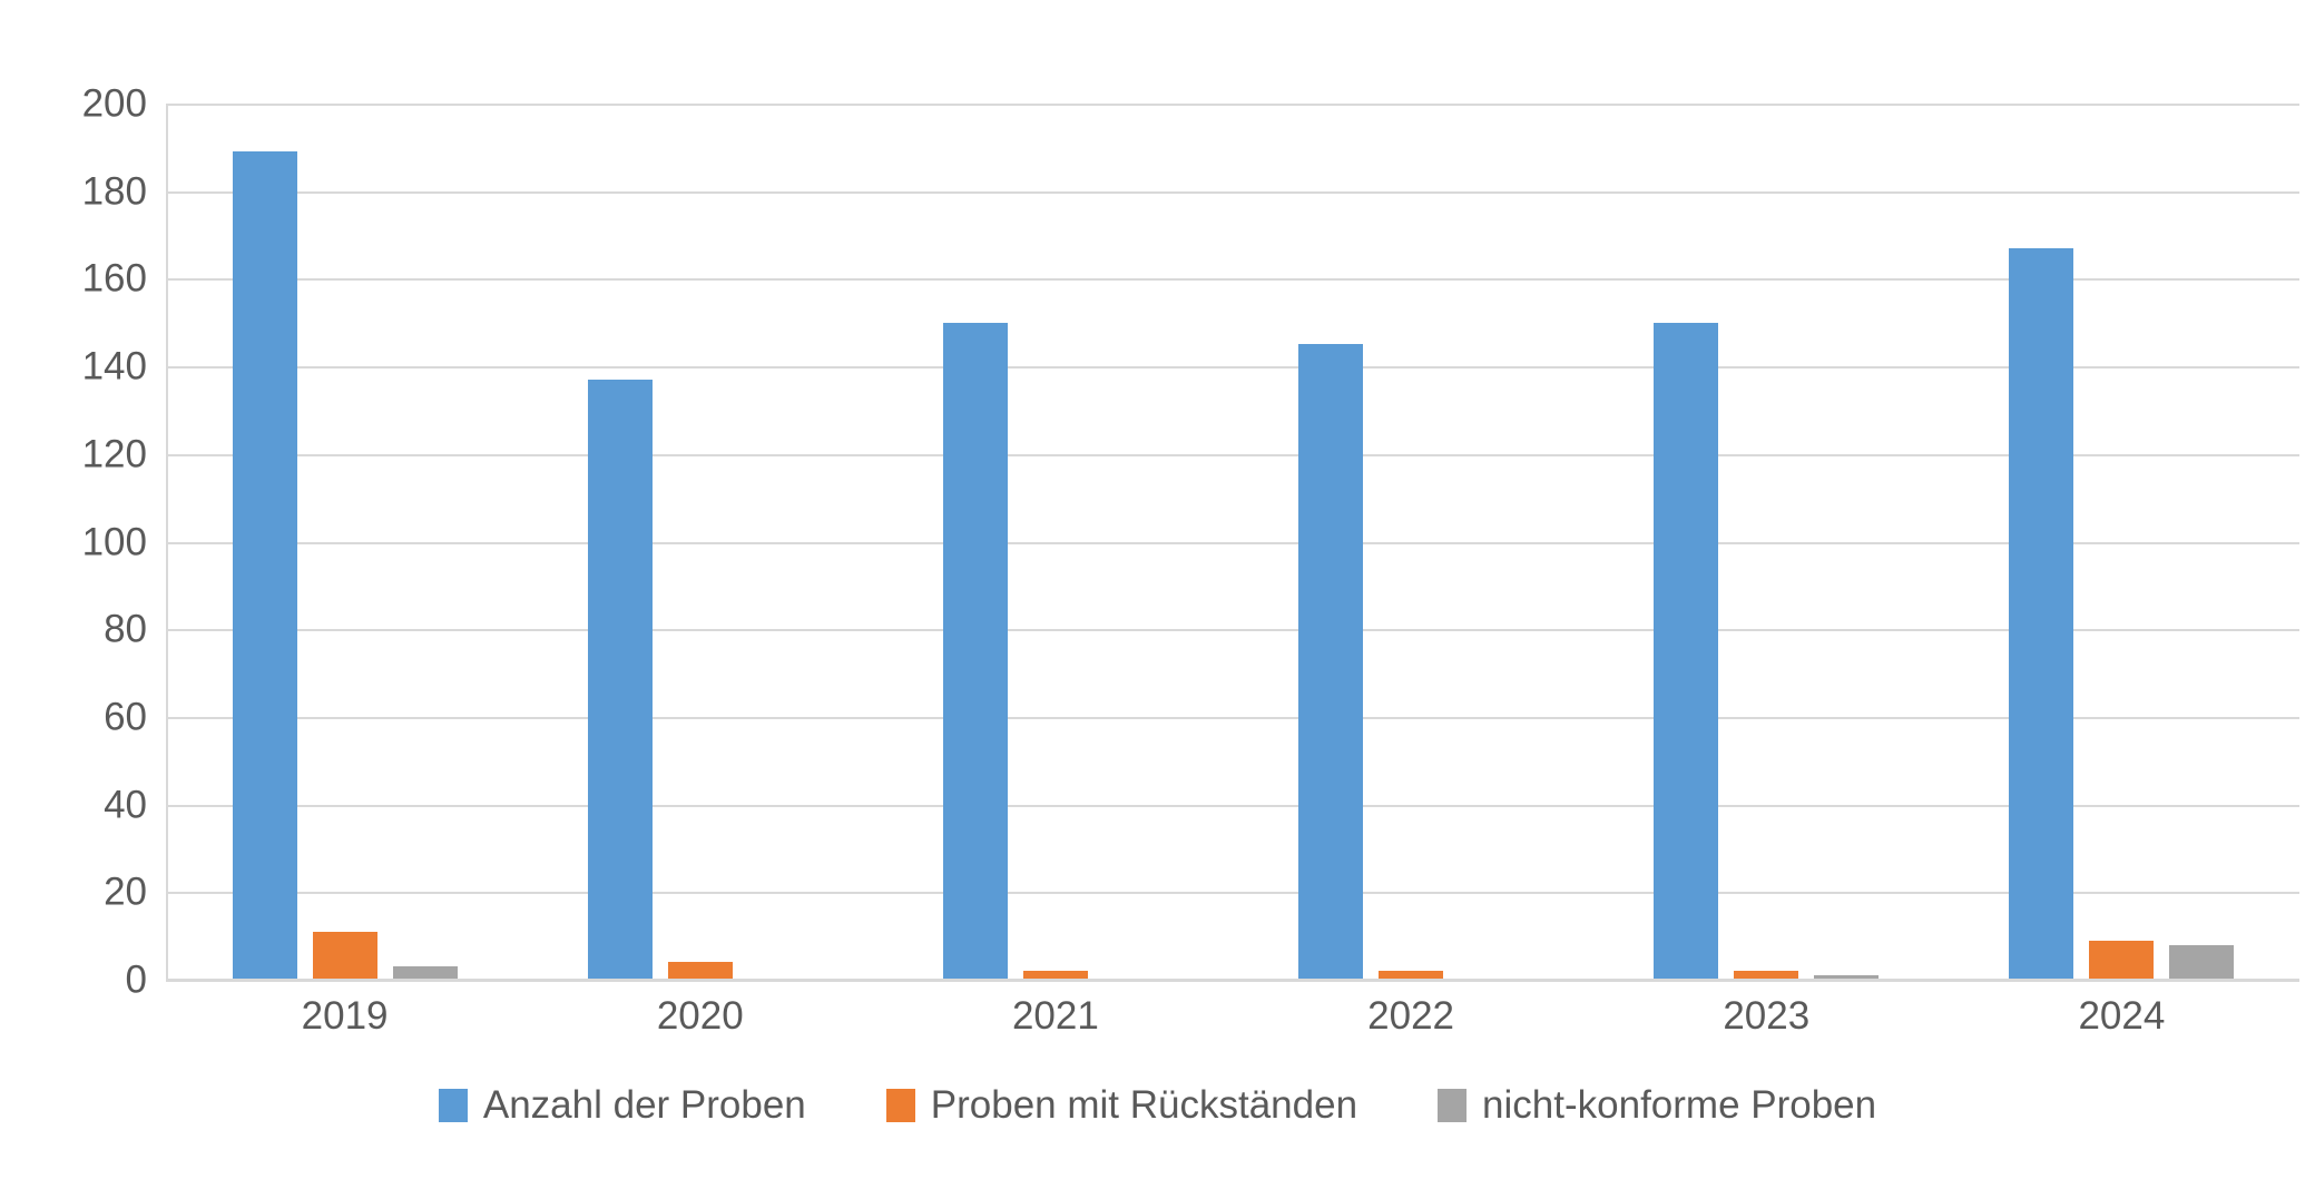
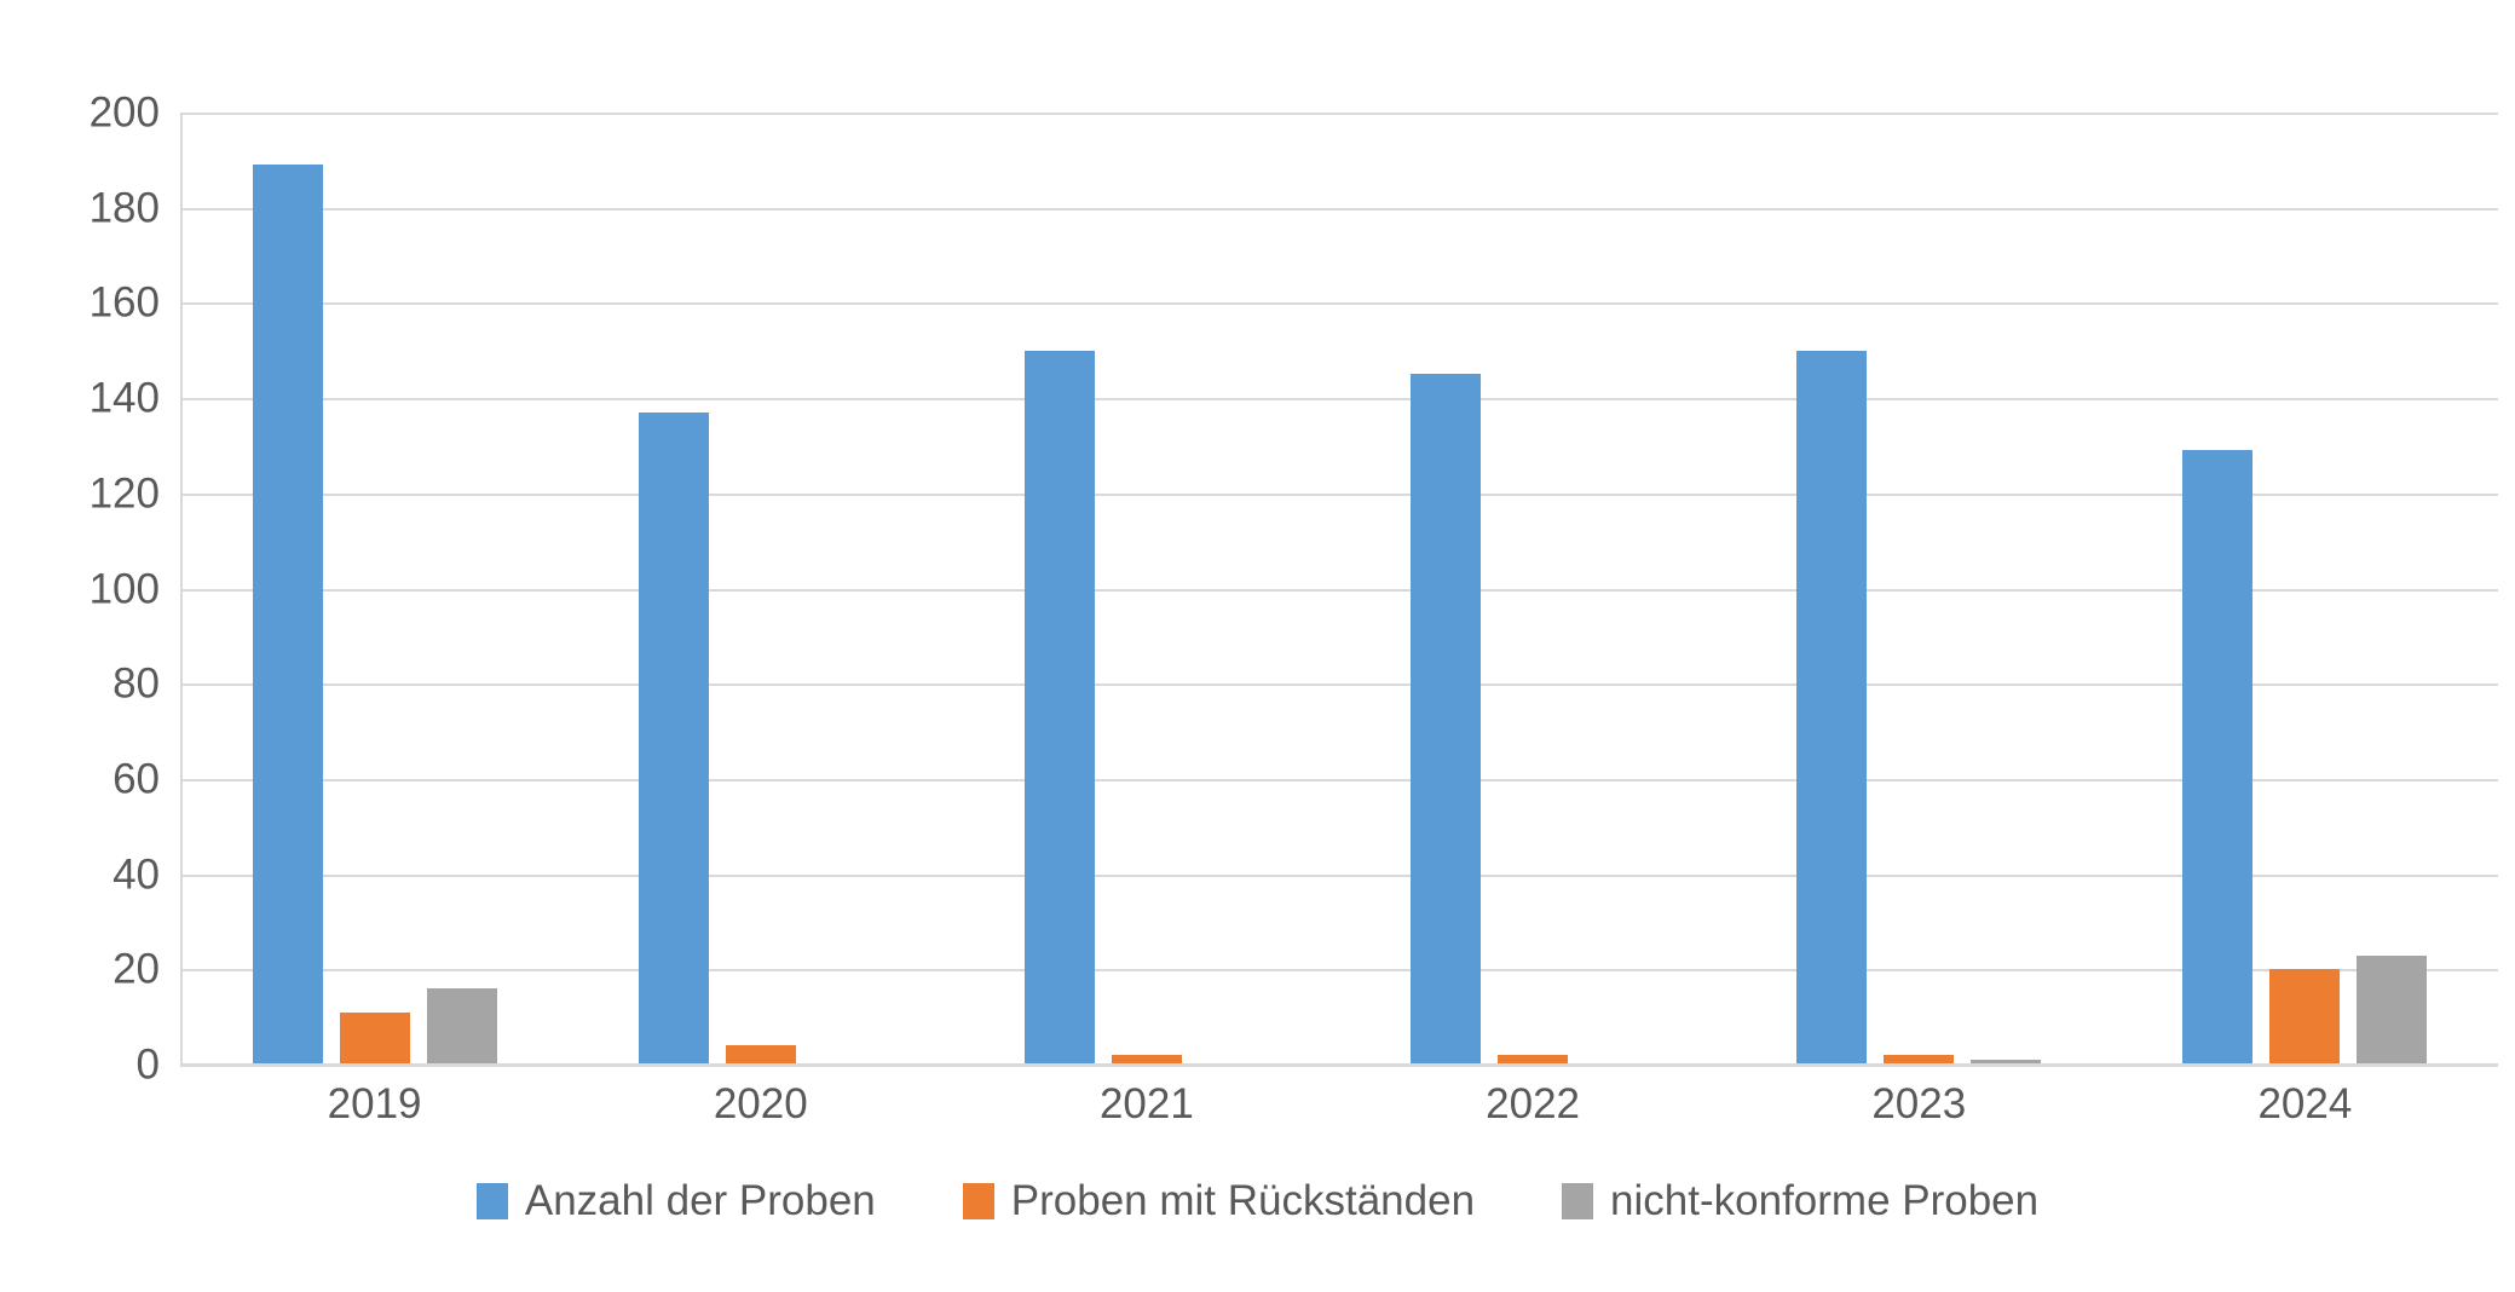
nicht-konforme Proben/2019: 3 -> 16
Anzahl der Proben/2024: 167 -> 129
Proben mit Rückständen/2024: 9 -> 20
nicht-konforme Proben/2024: 8 -> 23
